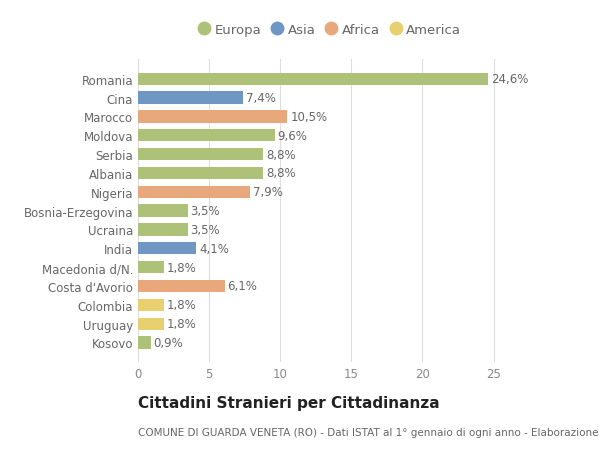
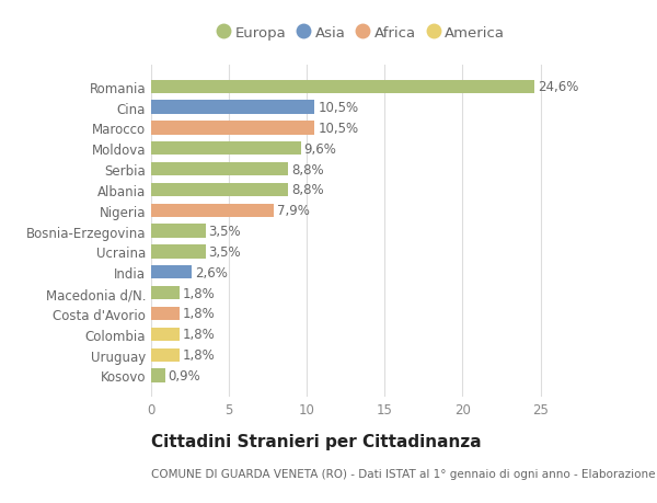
Cina: 7,4% -> 10,5%
India: 4,1% -> 2,6%
Costa d'Avorio: 6,1% -> 1,8%
